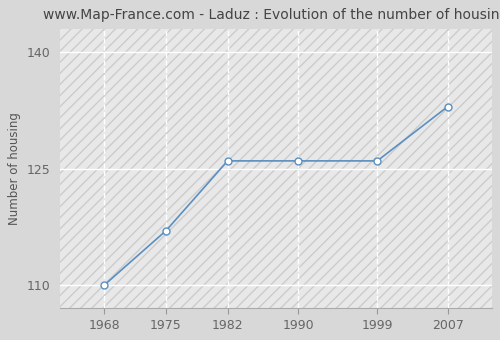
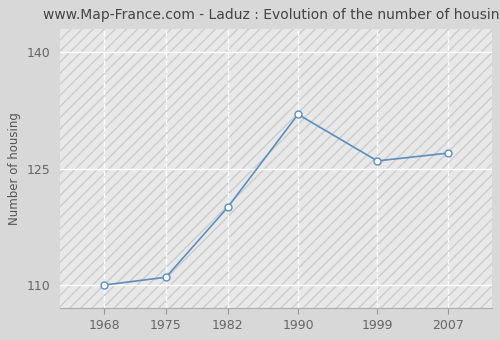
1975: 117 -> 111
1982: 126 -> 120
1990: 126 -> 132
2007: 133 -> 127
